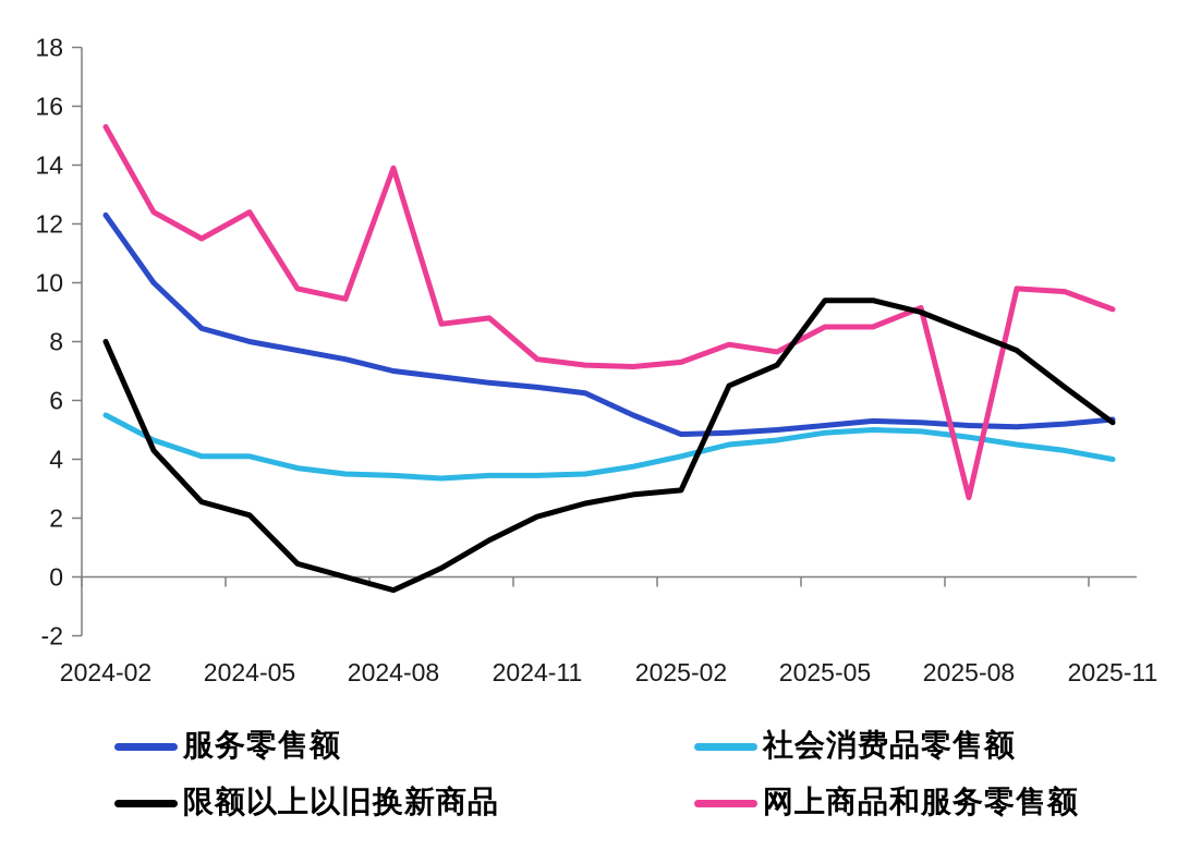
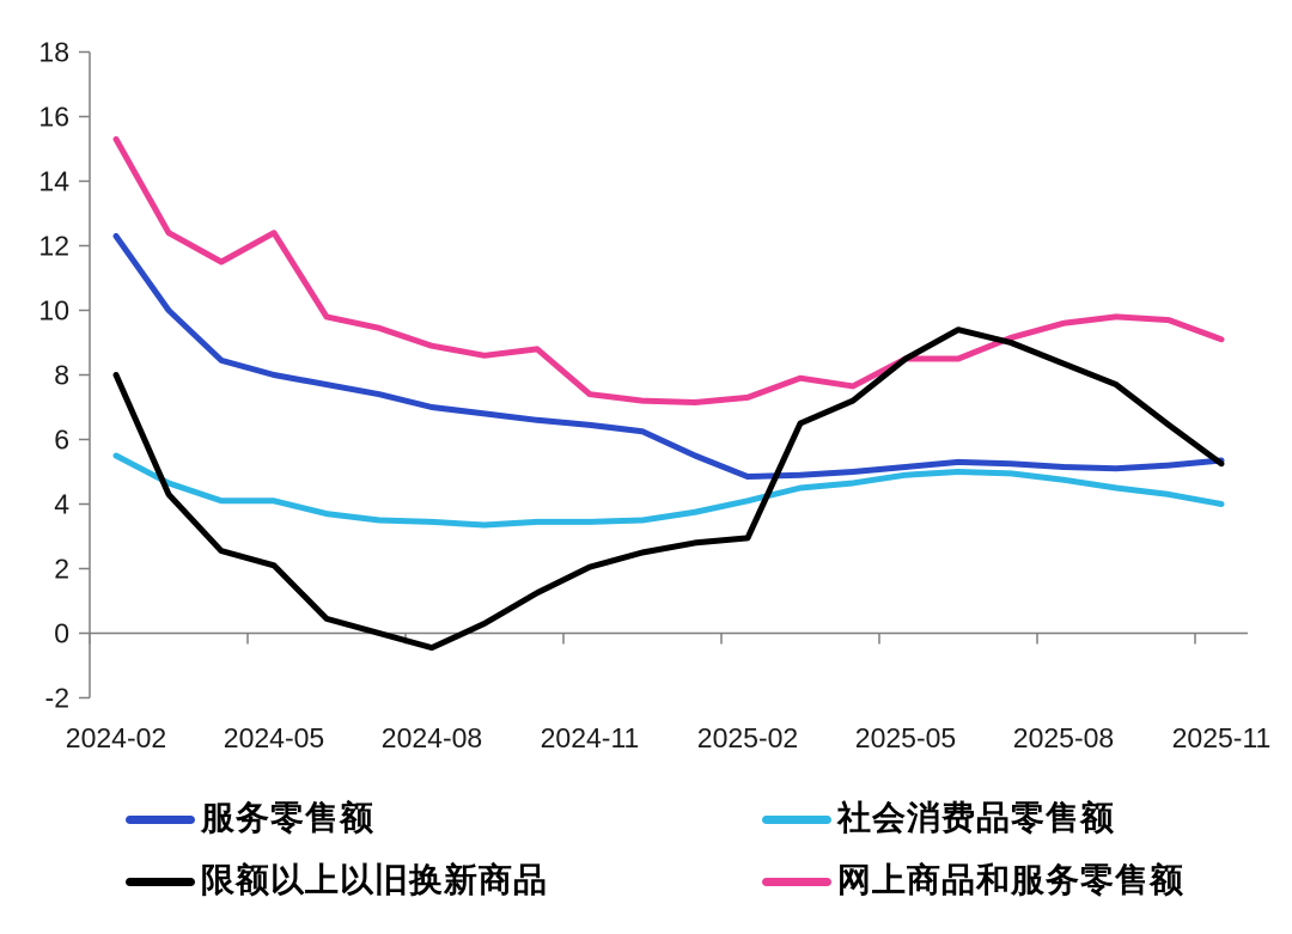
网上商品和服务零售额/2024-08: 13.9 -> 8.9
限额以上以旧换新商品/2025-05: 9.4 -> 8.5
网上商品和服务零售额/2025-08: 2.7 -> 9.6
